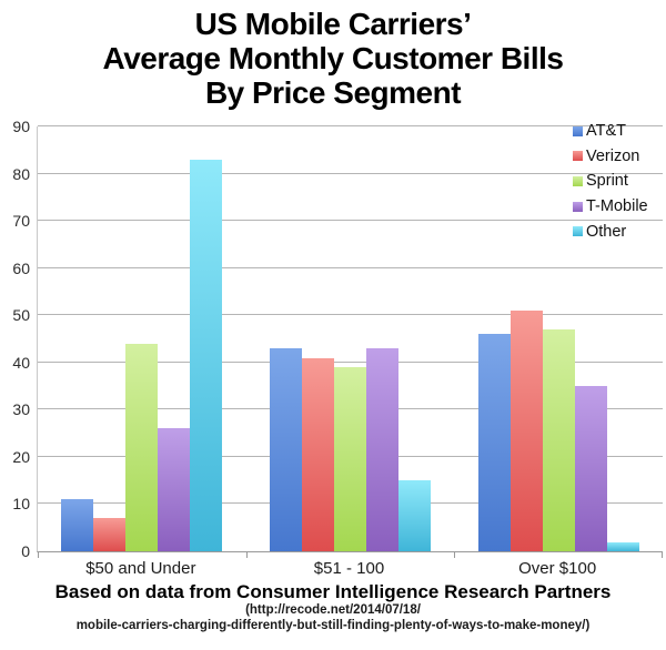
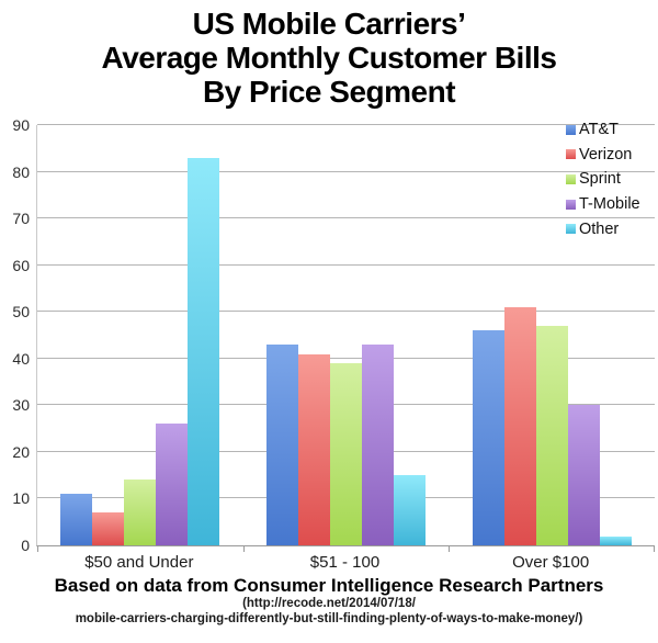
Sprint/$50 and Under: 44 -> 14
T-Mobile/Over $100: 35 -> 30
